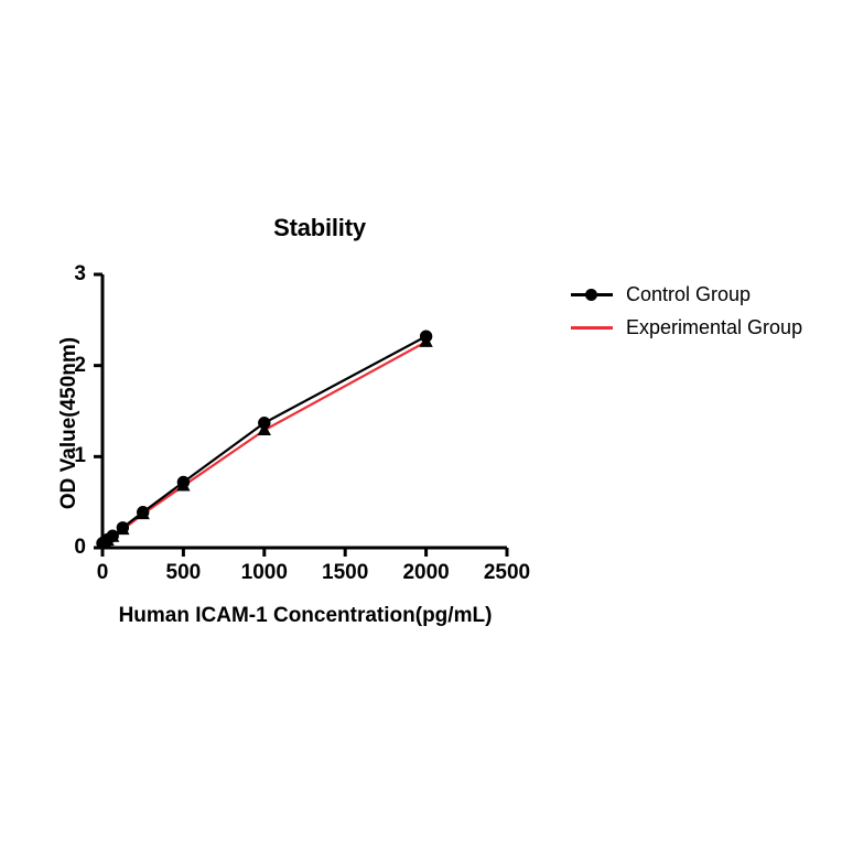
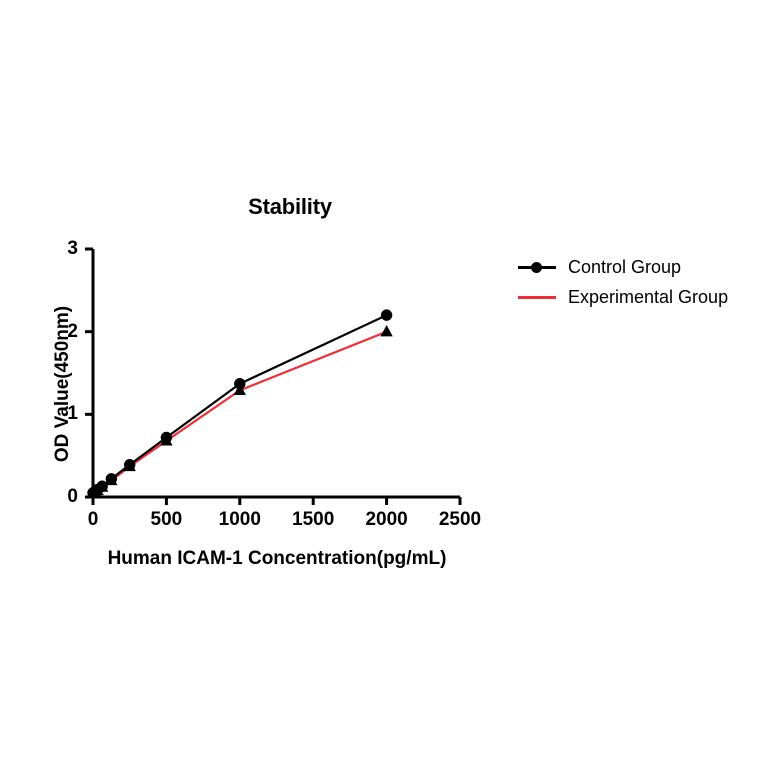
Control Group/2000: 2.3 -> 2.2
Experimental Group/2000: 2.3 -> 2.0
